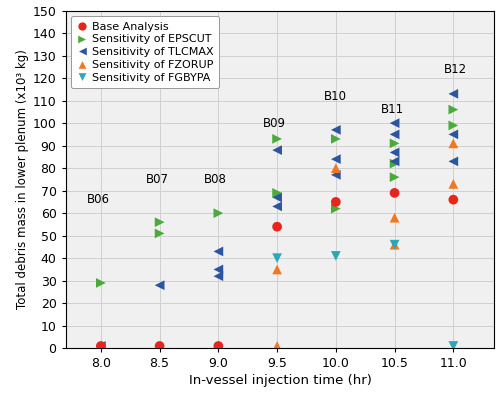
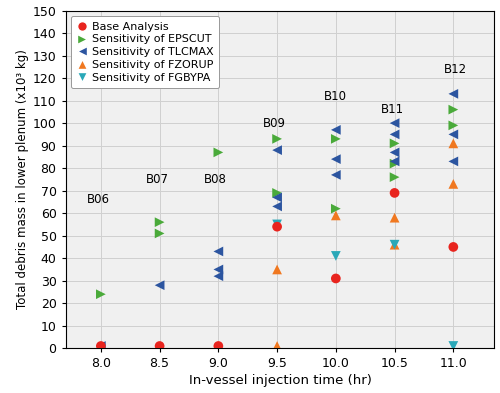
Sensitivity of EPSCUT/8.0: 29 -> 24
Sensitivity of EPSCUT/9.0: 60 -> 87
Sensitivity of FGBYPA/9.5: 40 -> 55
Base Analysis/10.0: 65 -> 31
Sensitivity of FZORUP/10.0: 80 -> 59
Base Analysis/11.0: 66 -> 45
